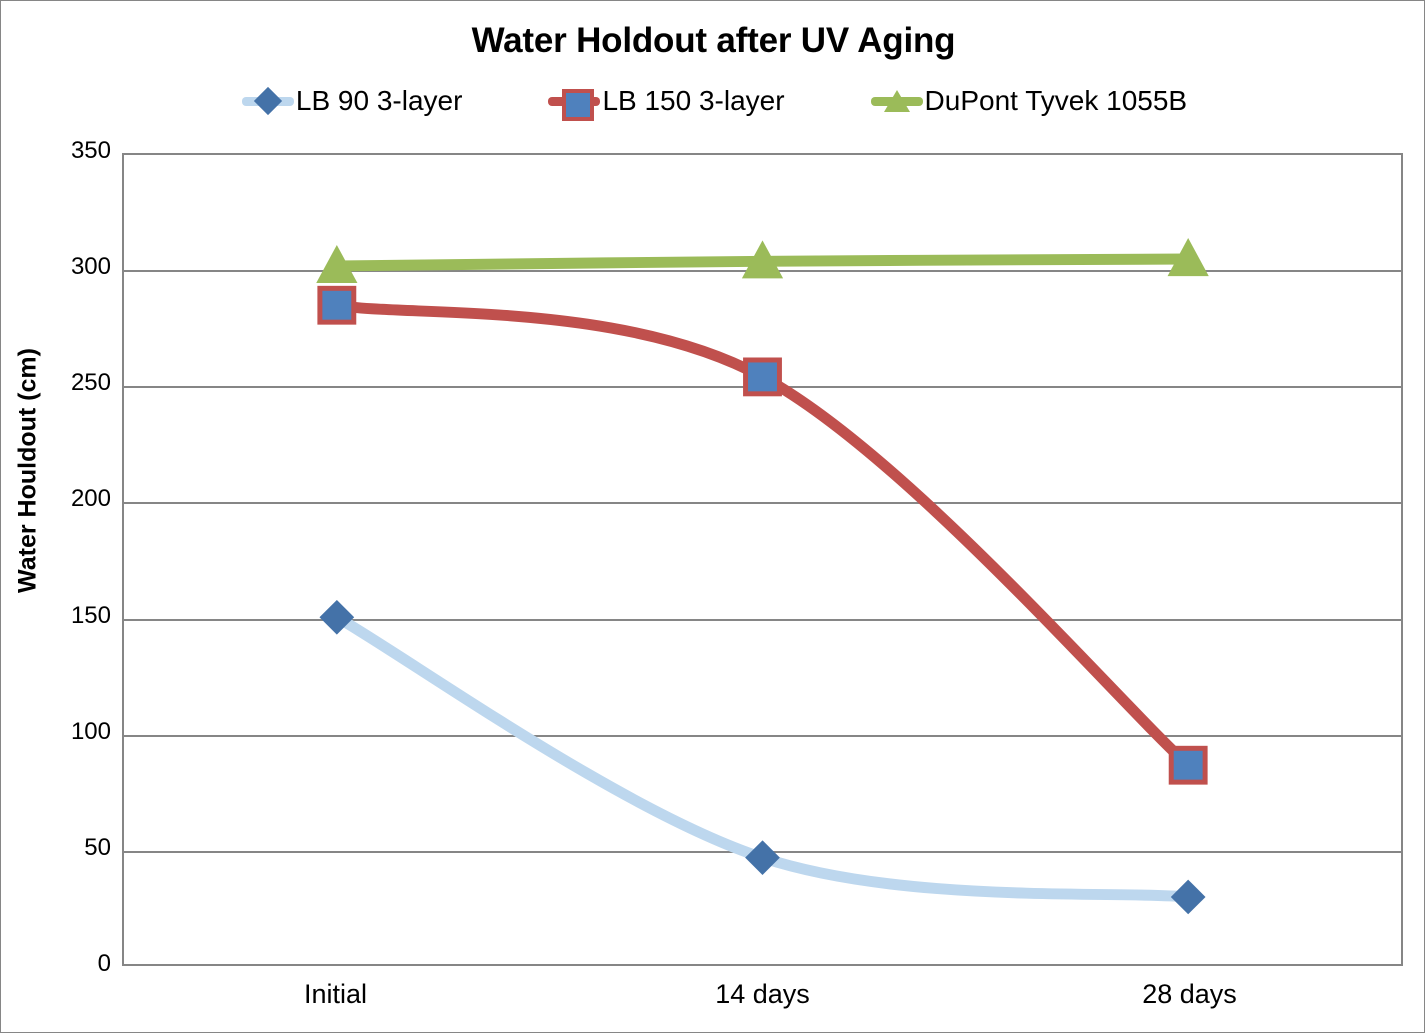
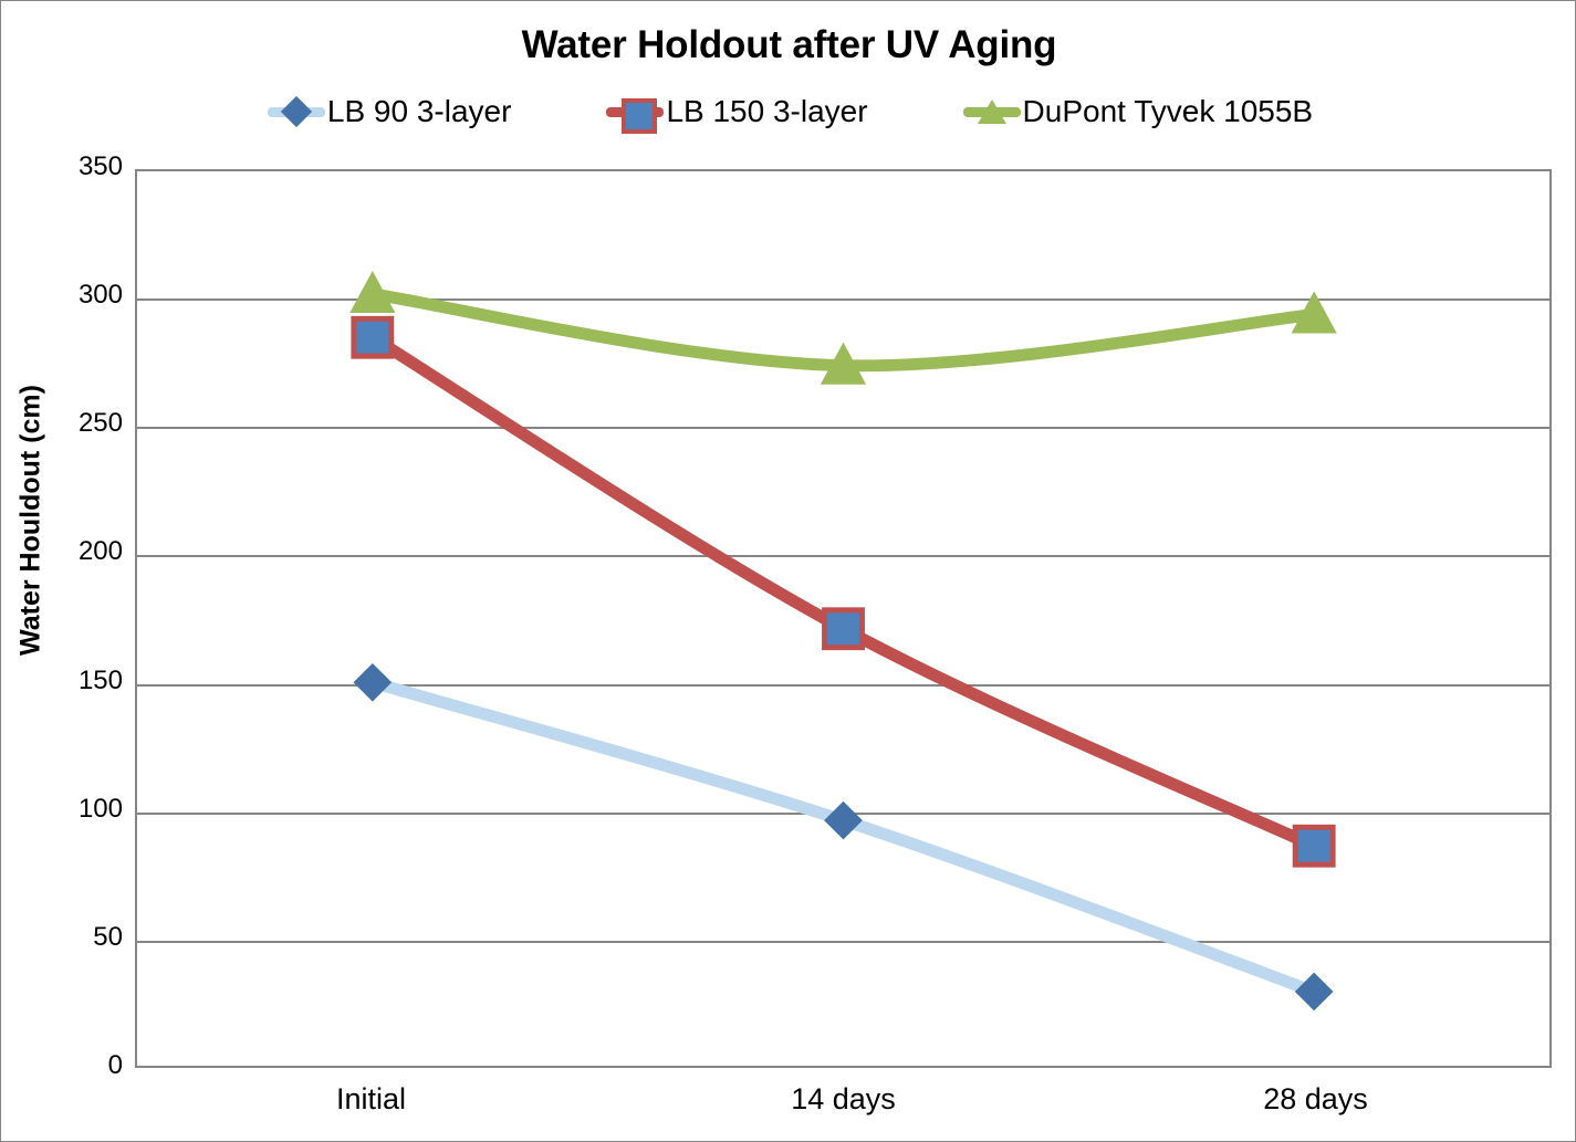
LB 90 3-layer/14 days: 46 -> 96
LB 150 3-layer/14 days: 254 -> 171
DuPont Tyvek 1055B/14 days: 304 -> 274
DuPont Tyvek 1055B/28 days: 305 -> 294
